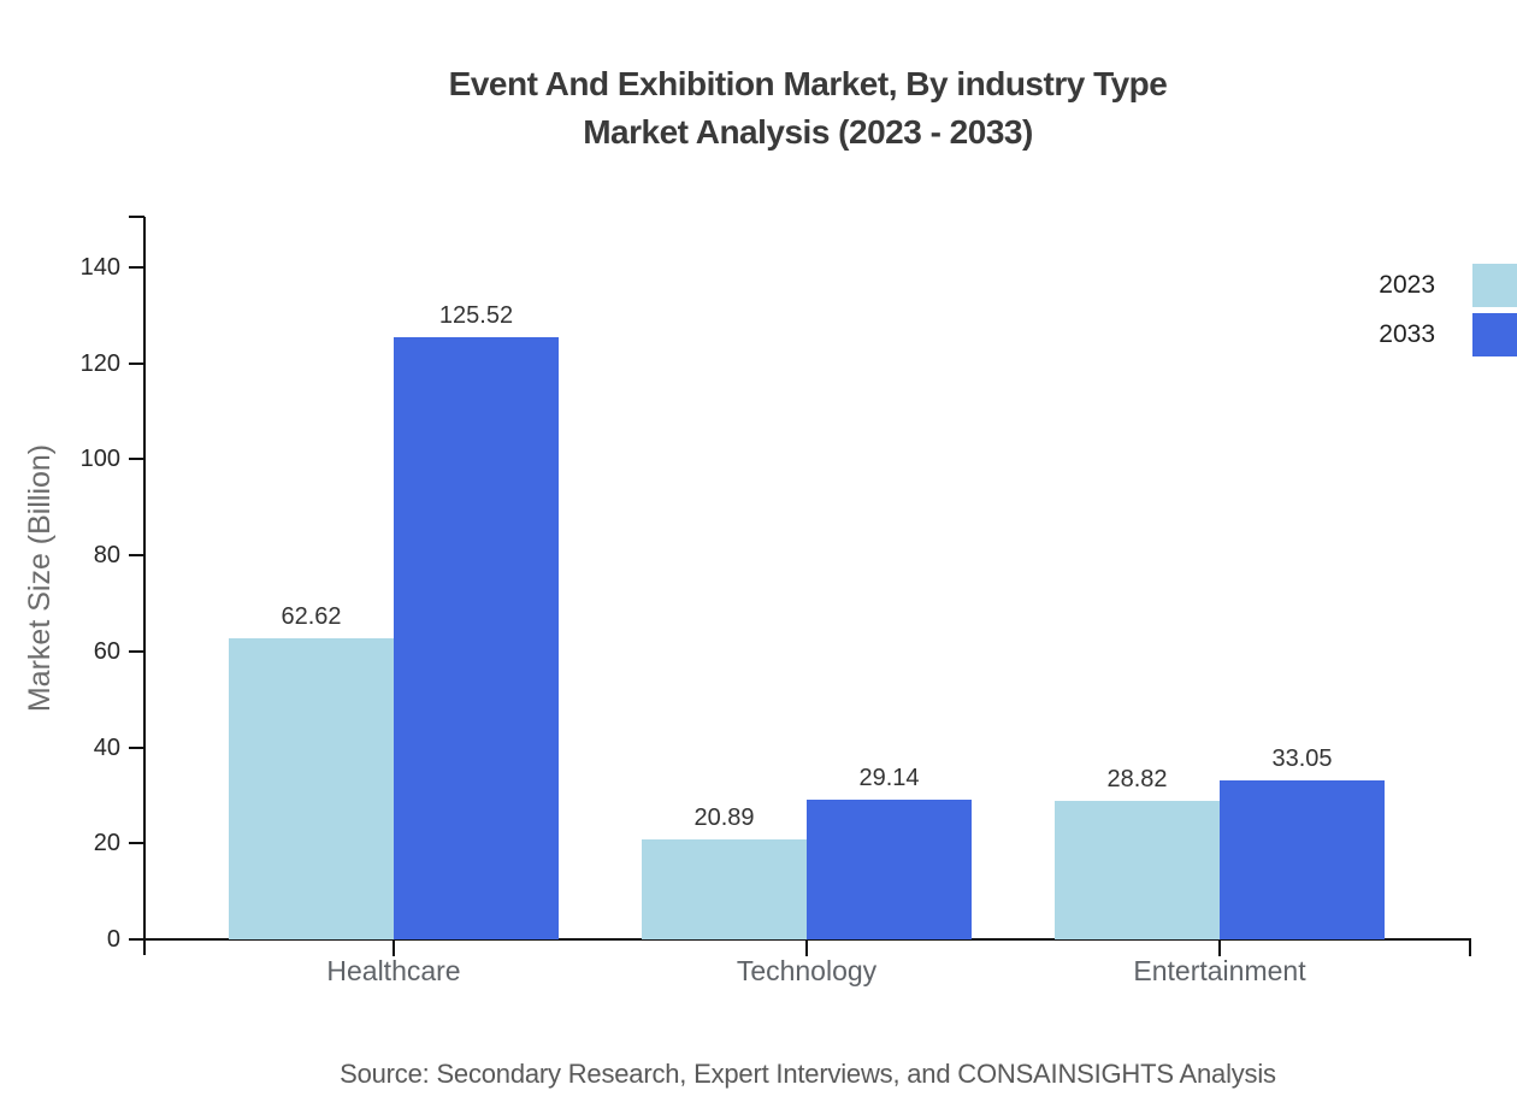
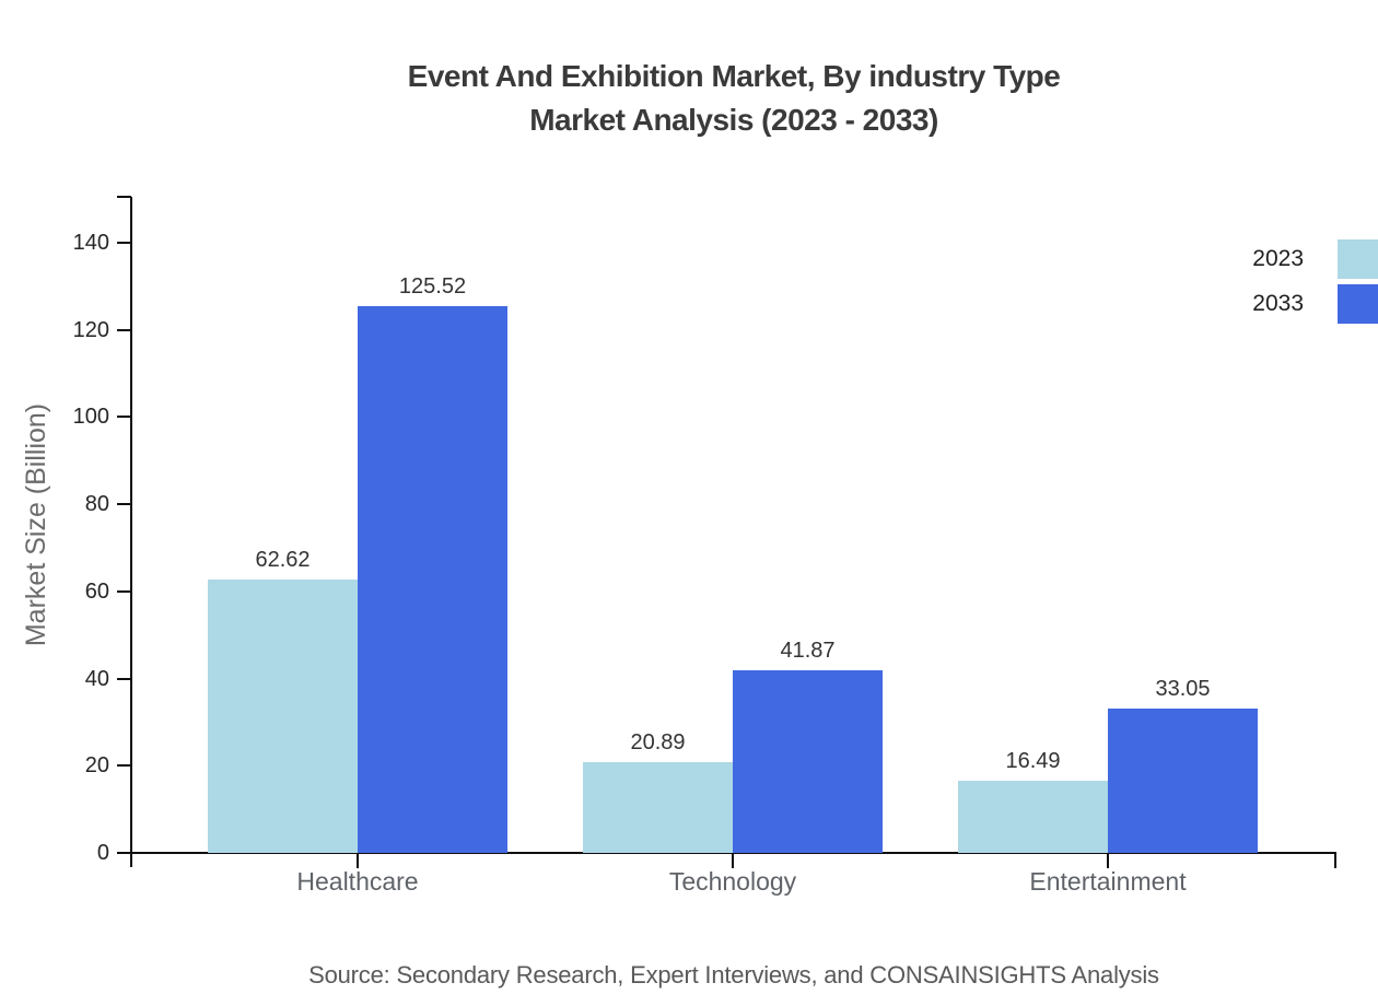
2033/Technology: 29.14 -> 41.87
2023/Entertainment: 28.82 -> 16.49
